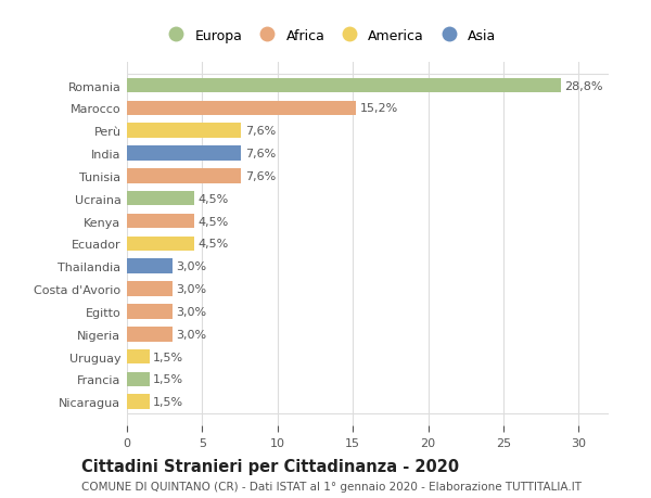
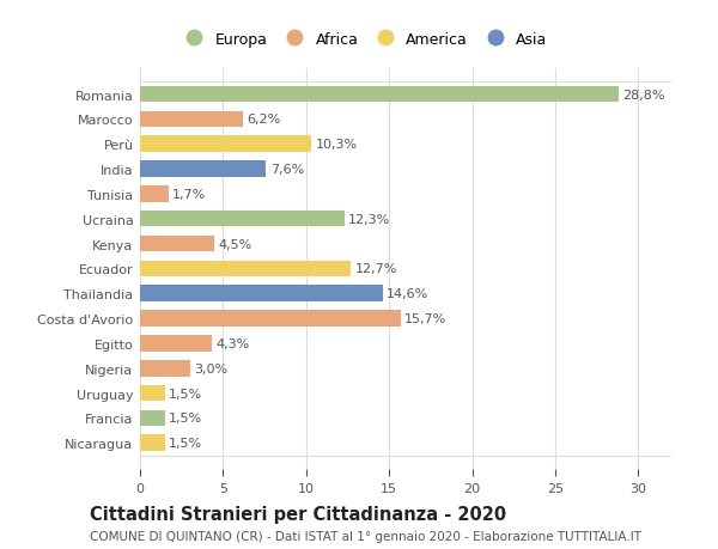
Marocco: 15,2% -> 6,2%
Perù: 7,6% -> 10,3%
Tunisia: 7,6% -> 1,7%
Ucraina: 4,5% -> 12,3%
Ecuador: 4,5% -> 12,7%
Thailandia: 3,0% -> 14,6%
Costa d'Avorio: 3,0% -> 15,7%
Egitto: 3,0% -> 4,3%
